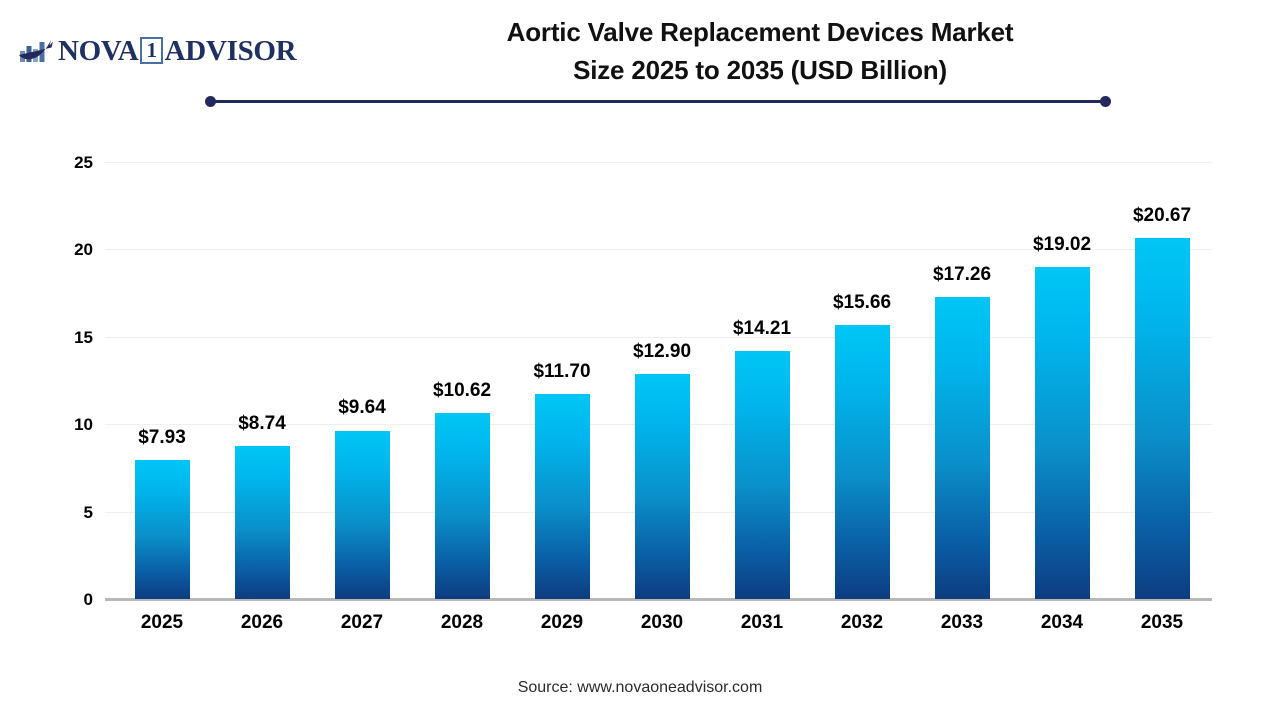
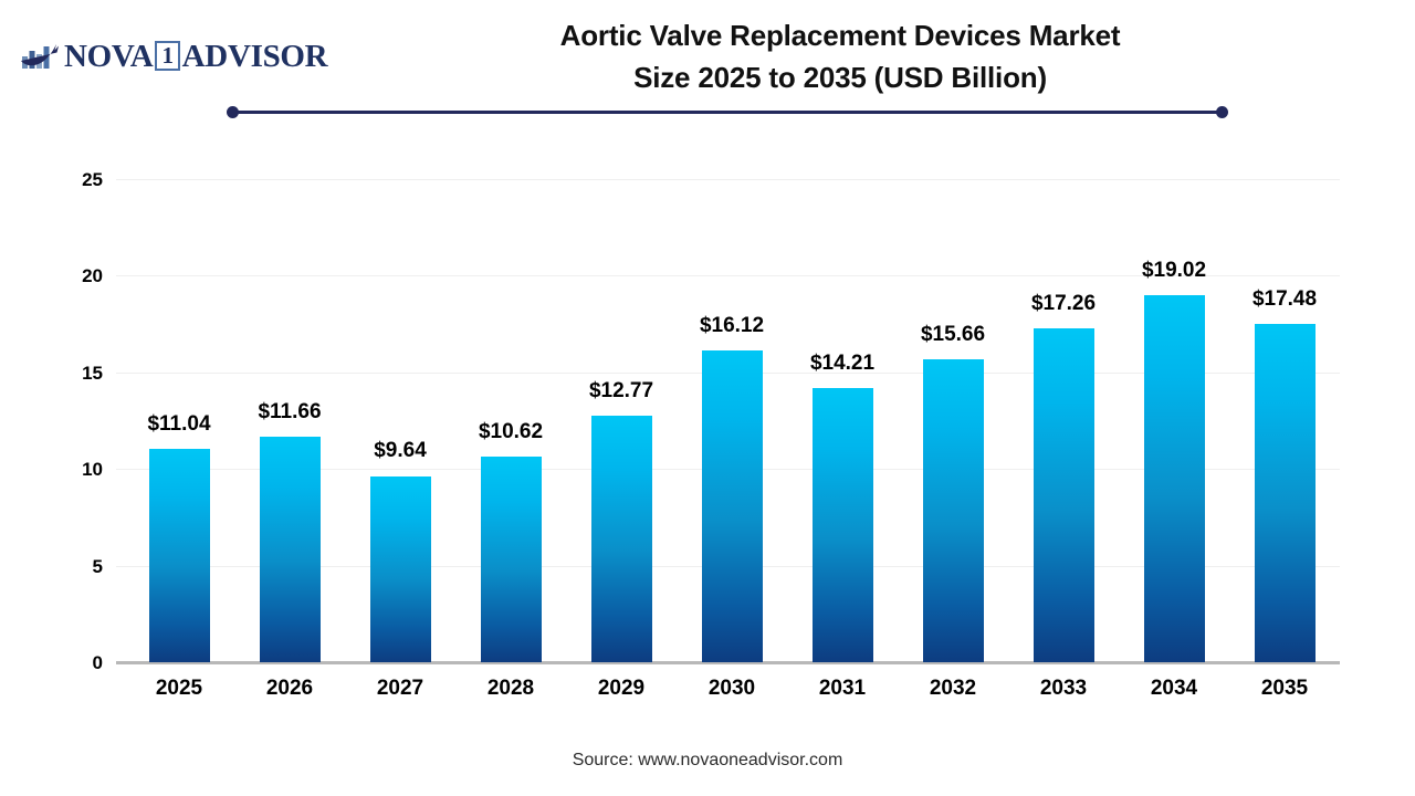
2025: $7.93 -> $11.04
2026: $8.74 -> $11.66
2029: $11.70 -> $12.77
2030: $12.90 -> $16.12
2035: $20.67 -> $17.48
